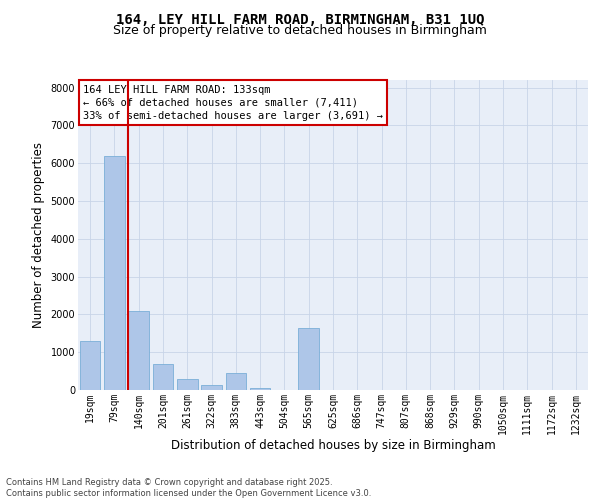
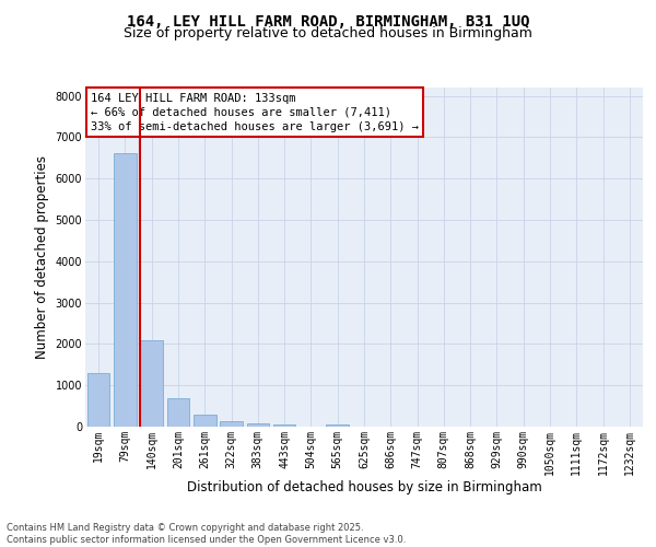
79sqm: 6200 -> 6620
383sqm: 450 -> 90
565sqm: 1650 -> 60
